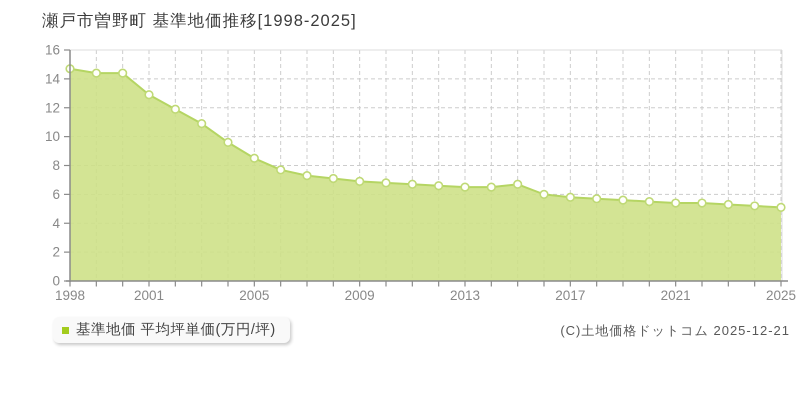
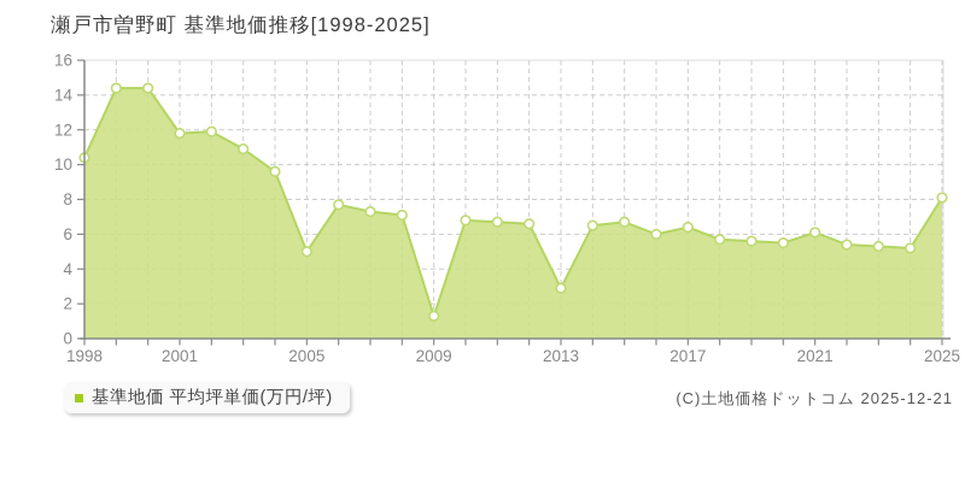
1998: 14.7 -> 10.4
2001: 12.9 -> 11.8
2005: 8.5 -> 5.0
2009: 6.9 -> 1.3
2013: 6.5 -> 2.9
2017: 5.8 -> 6.4
2021: 5.4 -> 6.1
2025: 5.1 -> 8.1
